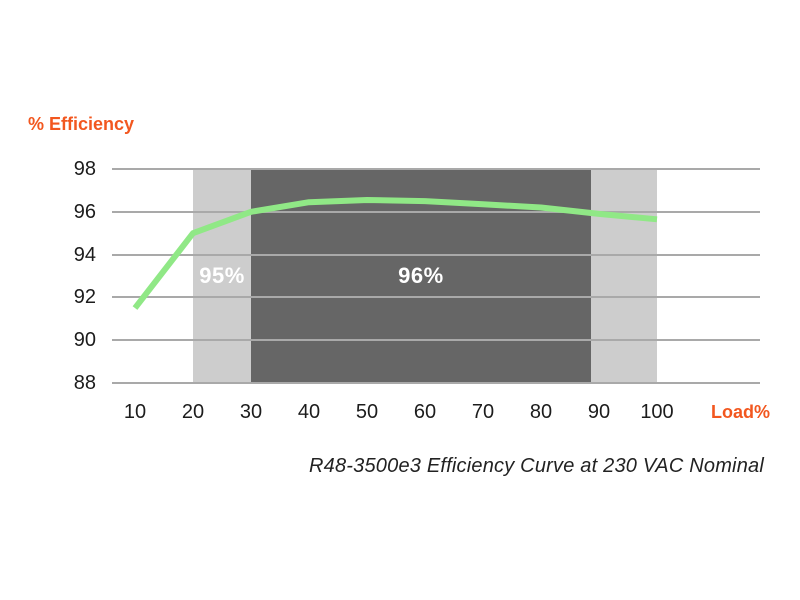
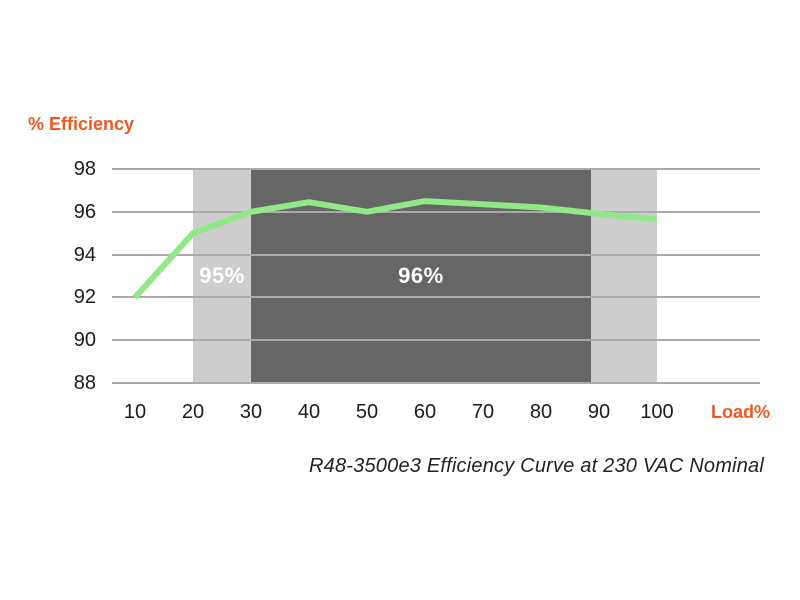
10: 91.5 -> 92.0
50: 96.5 -> 96.0
